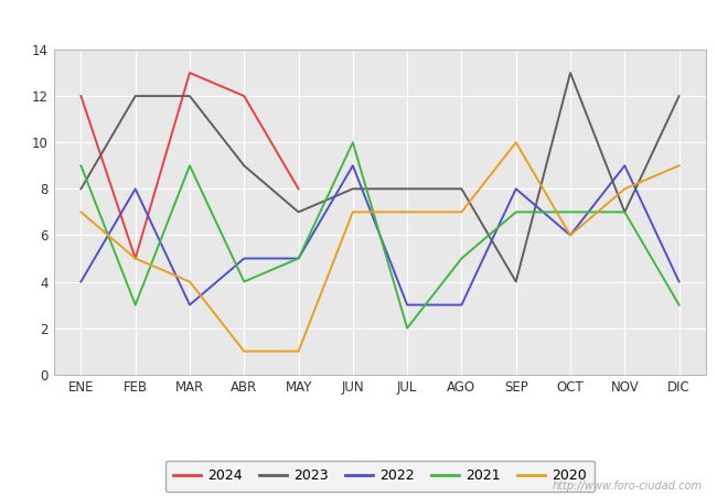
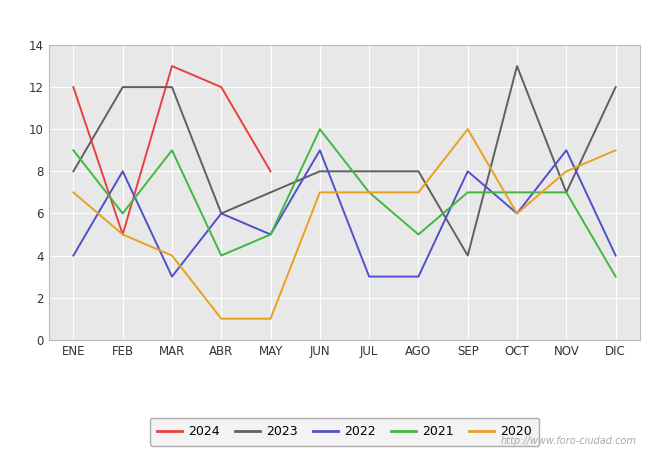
2021/FEB: 3 -> 6
2023/ABR: 9 -> 6
2022/ABR: 5 -> 6
2021/JUL: 2 -> 7
